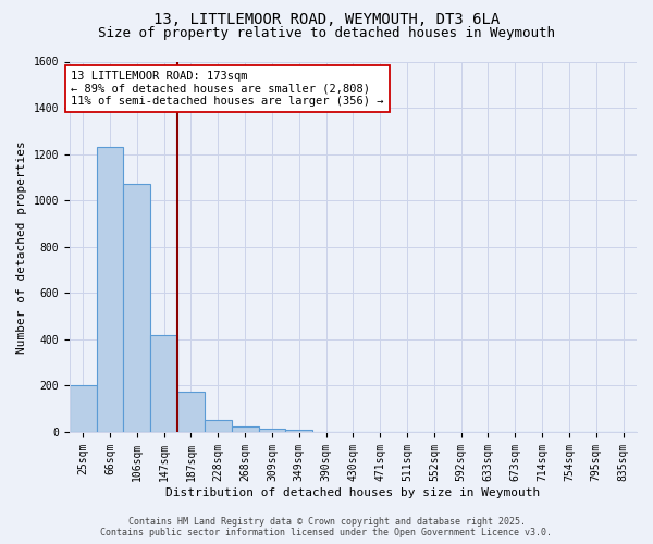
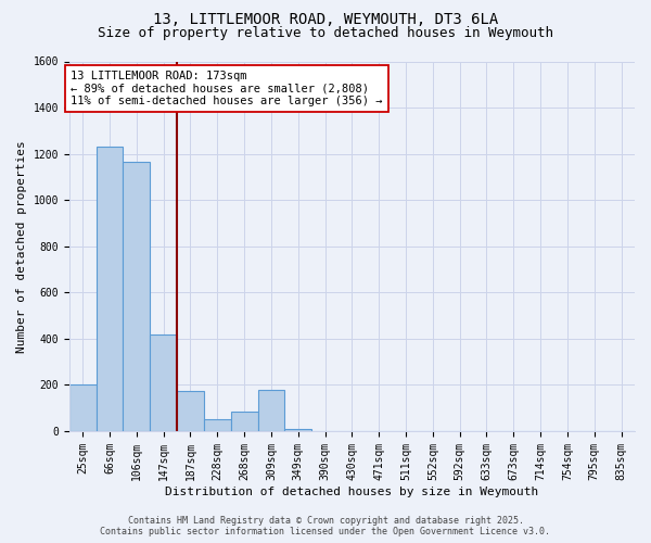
106sqm: 1070 -> 1165
268sqm: 25 -> 85
309sqm: 15 -> 180
